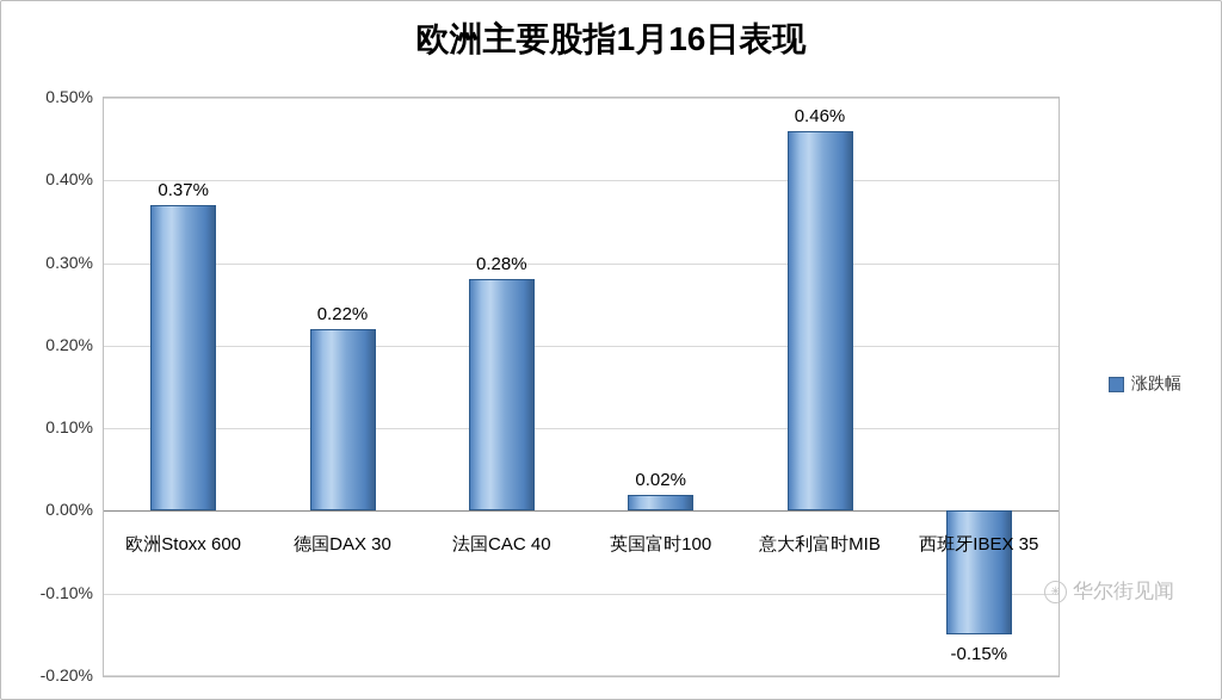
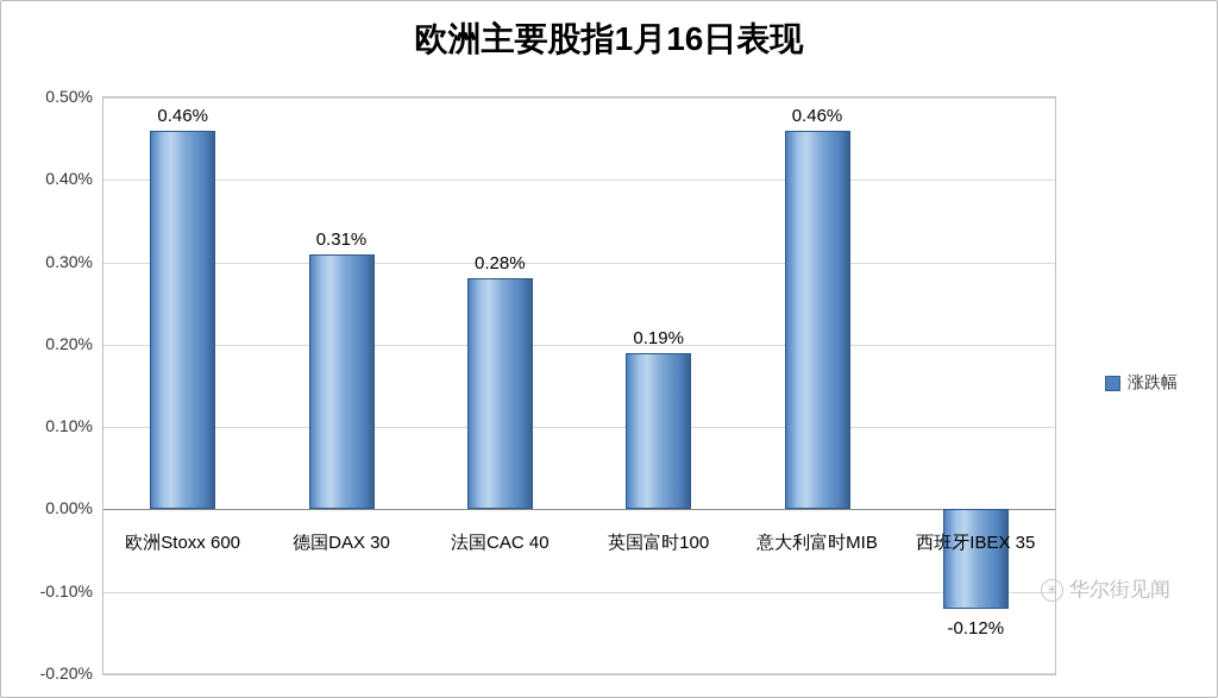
欧洲Stoxx 600: 0.37% -> 0.46%
德国DAX 30: 0.22% -> 0.31%
英国富时100: 0.02% -> 0.19%
西班牙IBEX 35: -0.15% -> -0.12%
